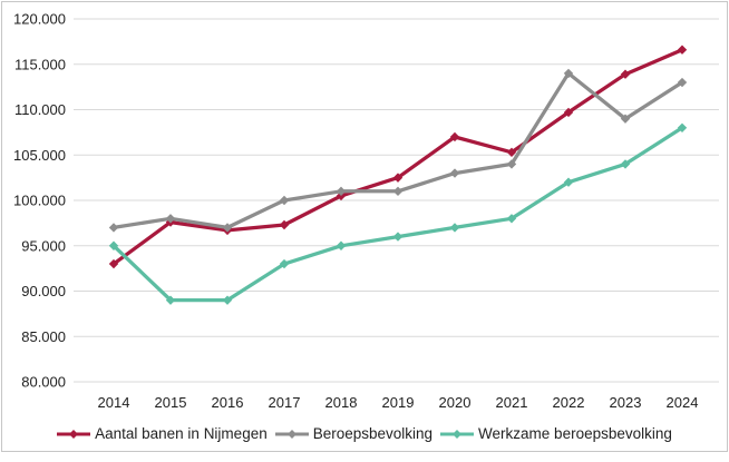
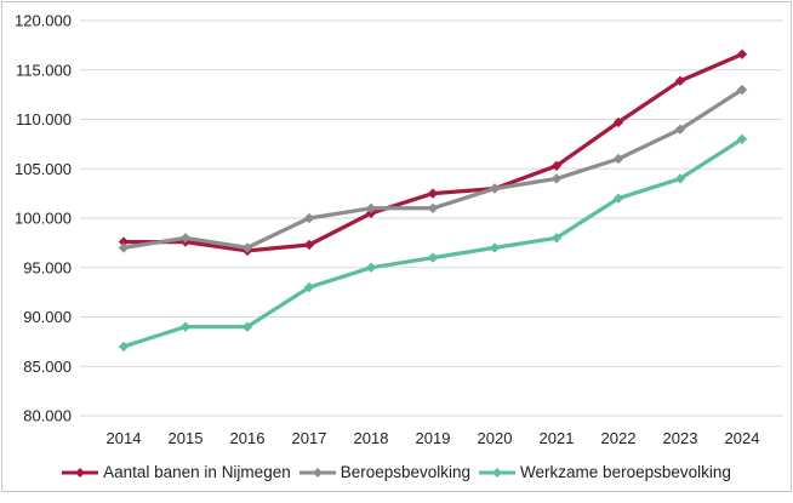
Aantal banen in Nijmegen/2014: 93000 -> 98000
Werkzame beroepsbevolking/2014: 95000 -> 87000
Aantal banen in Nijmegen/2020: 107000 -> 103000
Beroepsbevolking/2022: 114000 -> 106000
